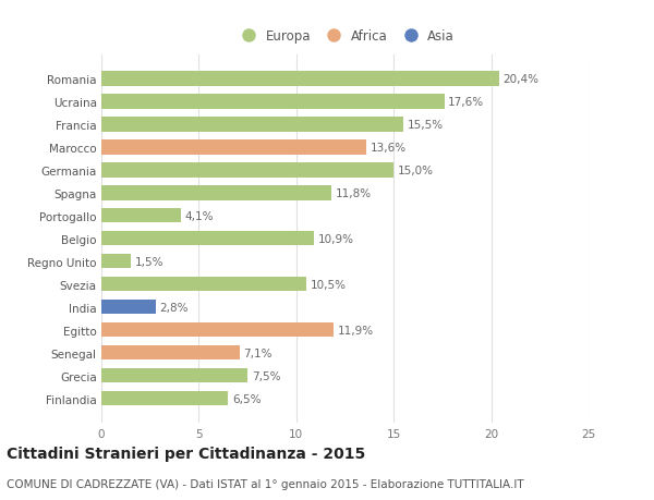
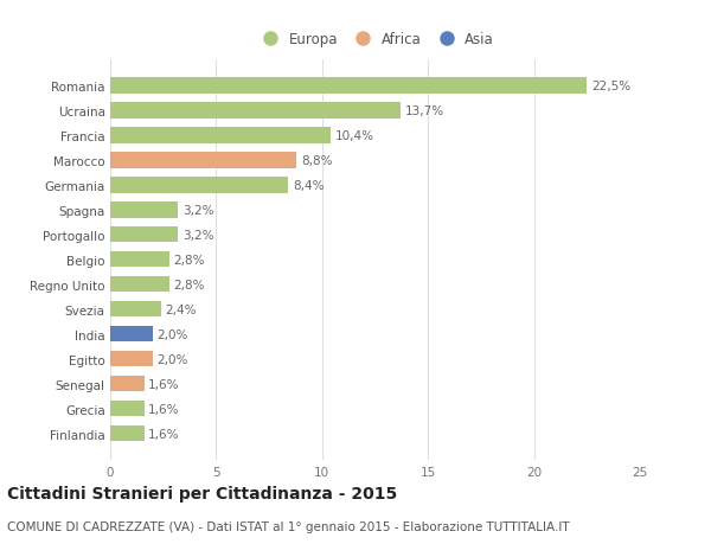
Romania: 20,4% -> 22,5%
Ucraina: 17,6% -> 13,7%
Francia: 15,5% -> 10,4%
Marocco: 13,6% -> 8,8%
Germania: 15,0% -> 8,4%
Spagna: 11,8% -> 3,2%
Portogallo: 4,1% -> 3,2%
Belgio: 10,9% -> 2,8%
Regno Unito: 1,5% -> 2,8%
Svezia: 10,5% -> 2,4%
India: 2,8% -> 2,0%
Egitto: 11,9% -> 2,0%
Senegal: 7,1% -> 1,6%
Grecia: 7,5% -> 1,6%
Finlandia: 6,5% -> 1,6%
